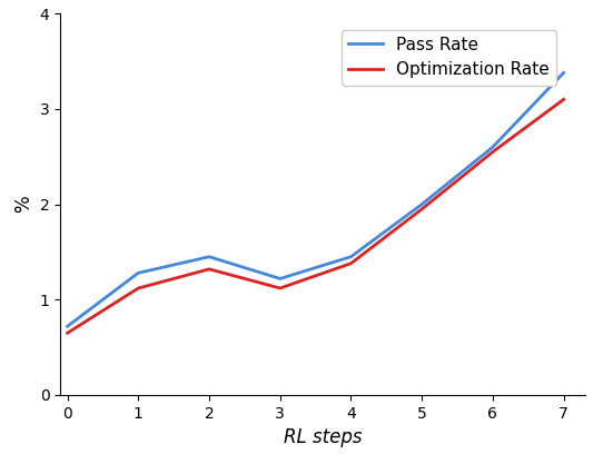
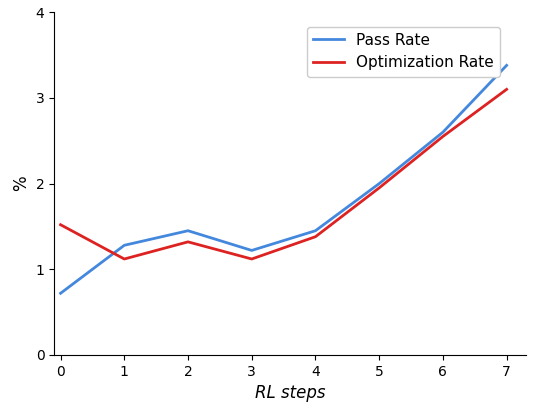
Optimization Rate/0: 0.65 -> 1.52
